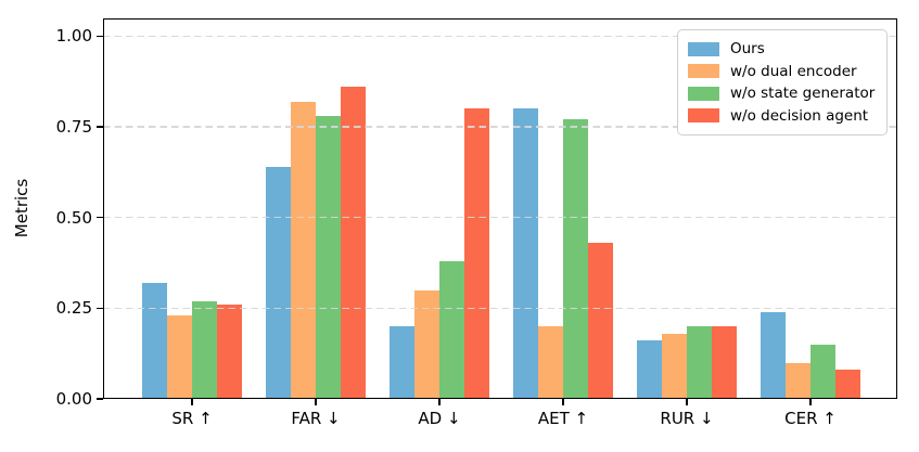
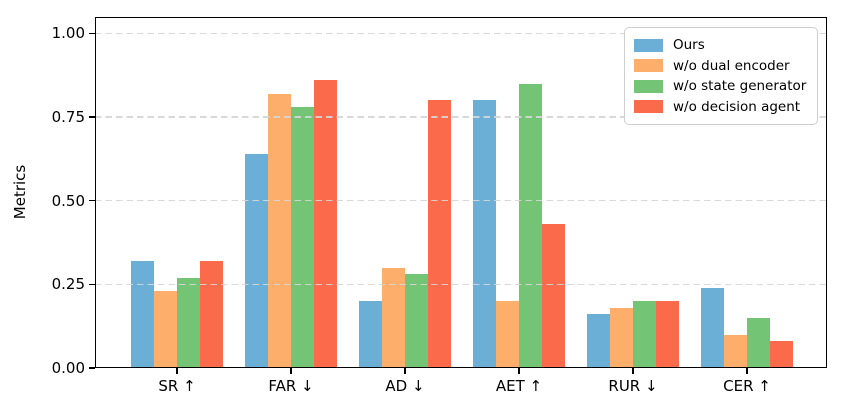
w/o decision agent/SR ↑: 0.26 -> 0.32
w/o state generator/AD ↓: 0.38 -> 0.28
w/o state generator/AET ↑: 0.77 -> 0.85
